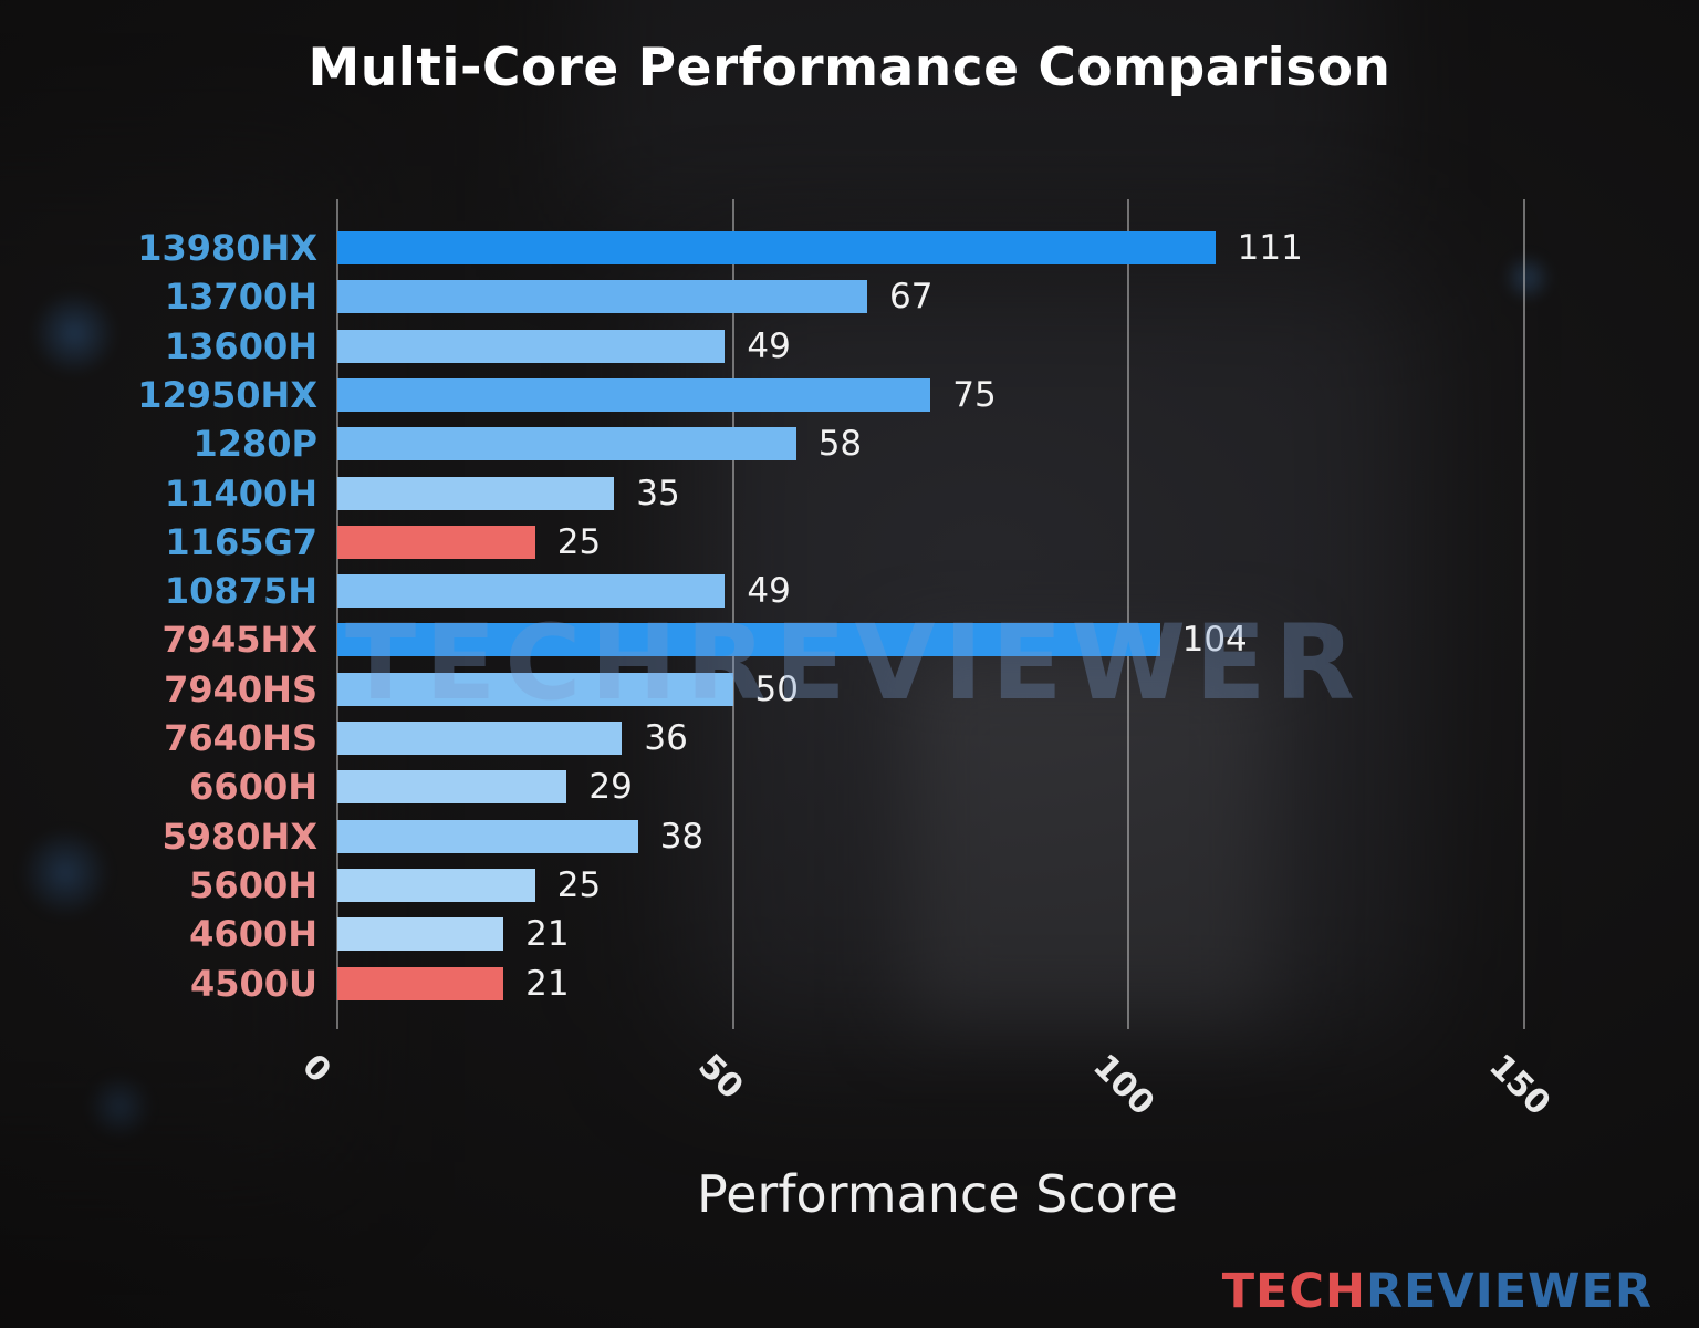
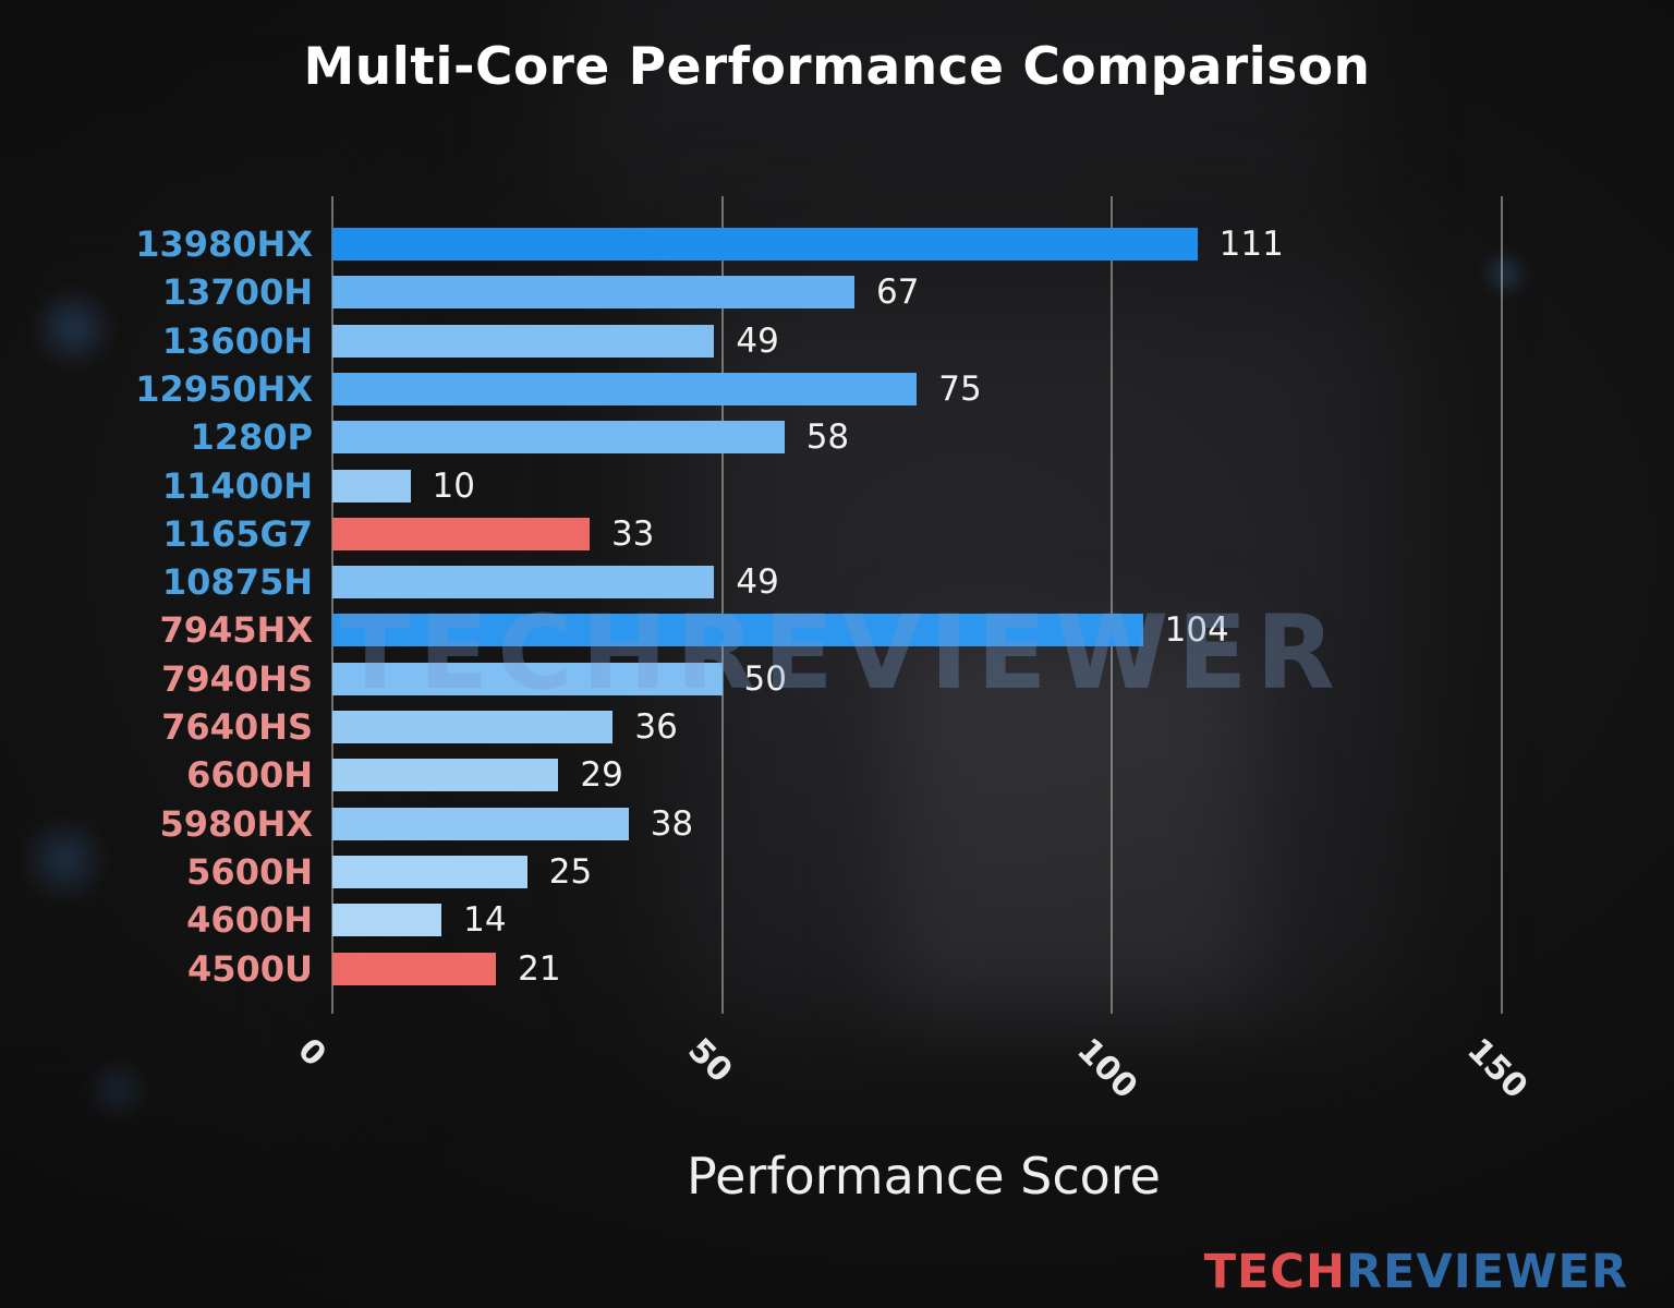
11400H: 35 -> 10
1165G7: 25 -> 33
4600H: 21 -> 14
